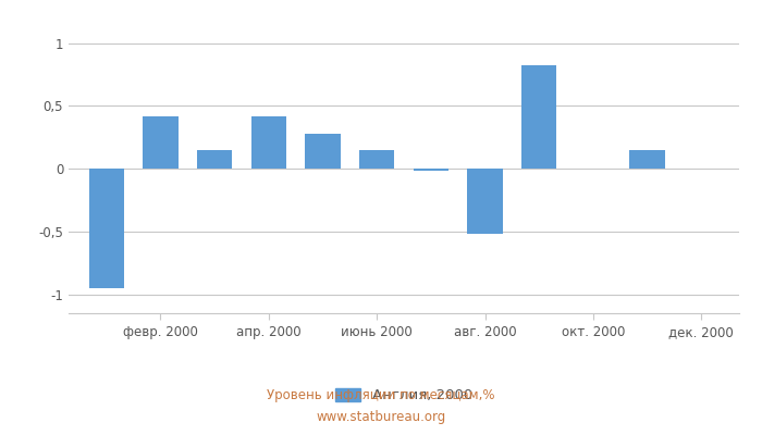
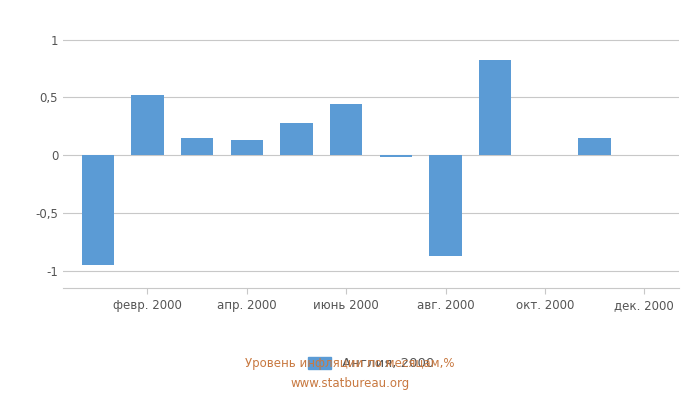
февр. 2000: 0,42 -> 0,52
апр. 2000: 0,42 -> 0,13
июнь 2000: 0,15 -> 0,44
авг. 2000: -0,52 -> -0,87
